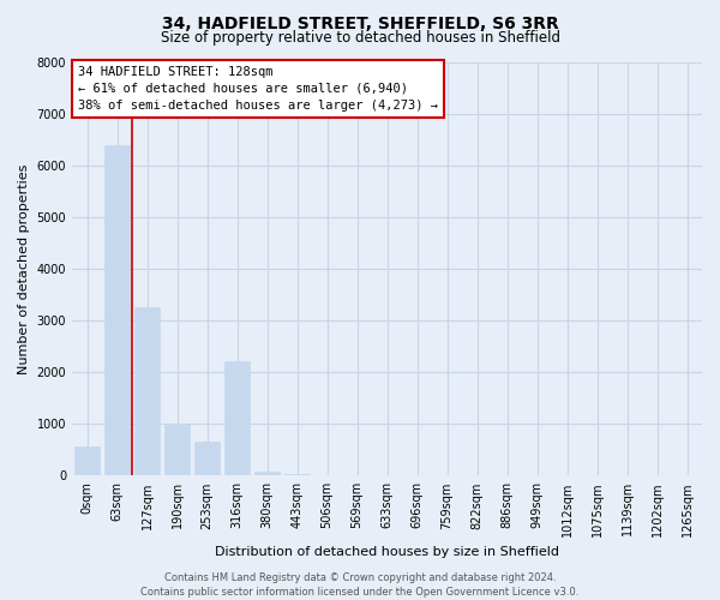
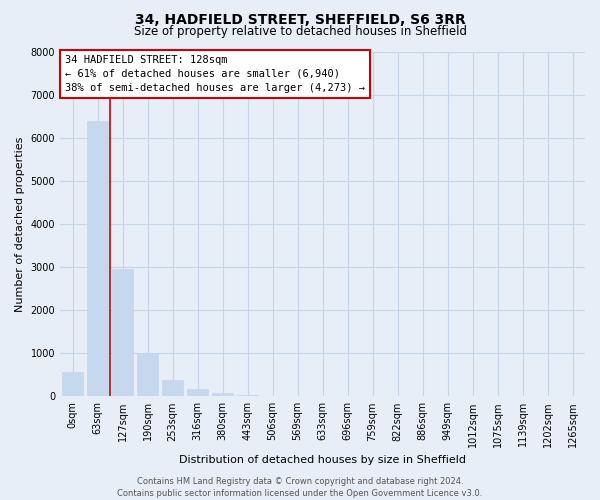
127sqm: 3250 -> 2950
253sqm: 650 -> 380
316sqm: 2200 -> 160
